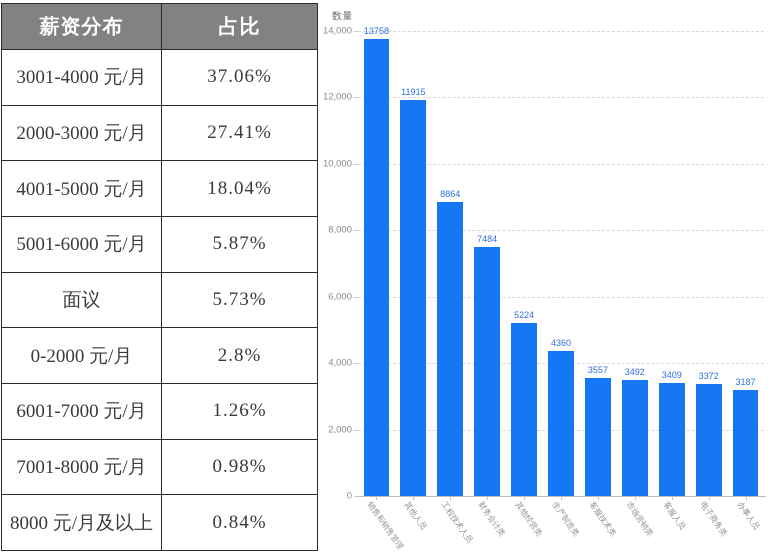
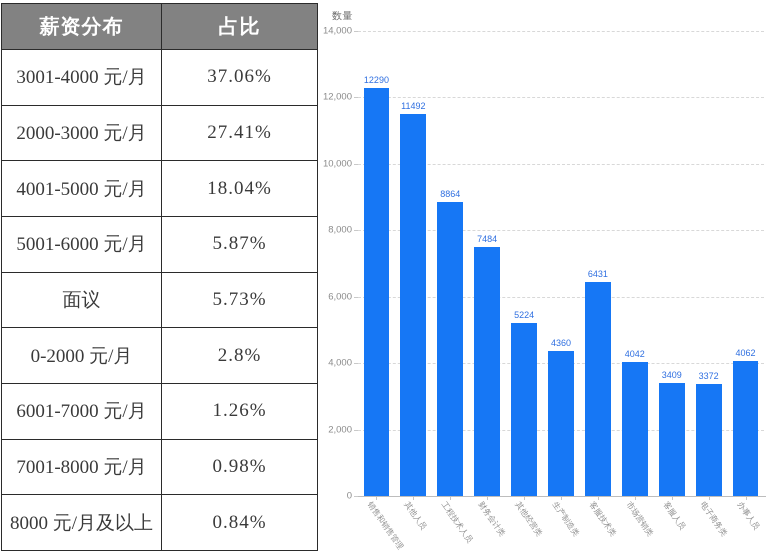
销售和销售管理: 13758 -> 12290
其他人员: 11915 -> 11492
客服技术类: 3557 -> 6431
市场营销类: 3492 -> 4042
办事人员: 3187 -> 4062
